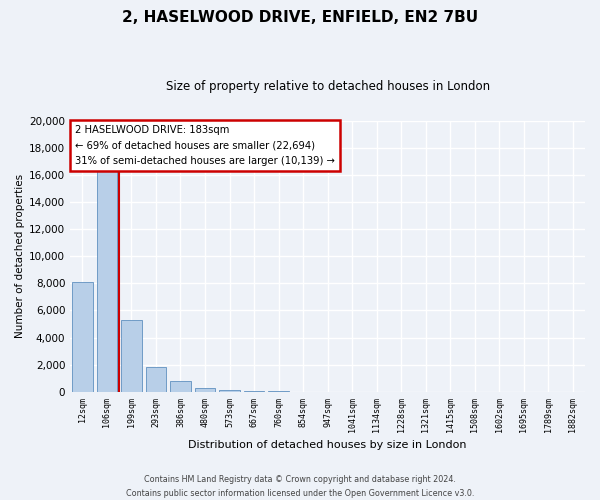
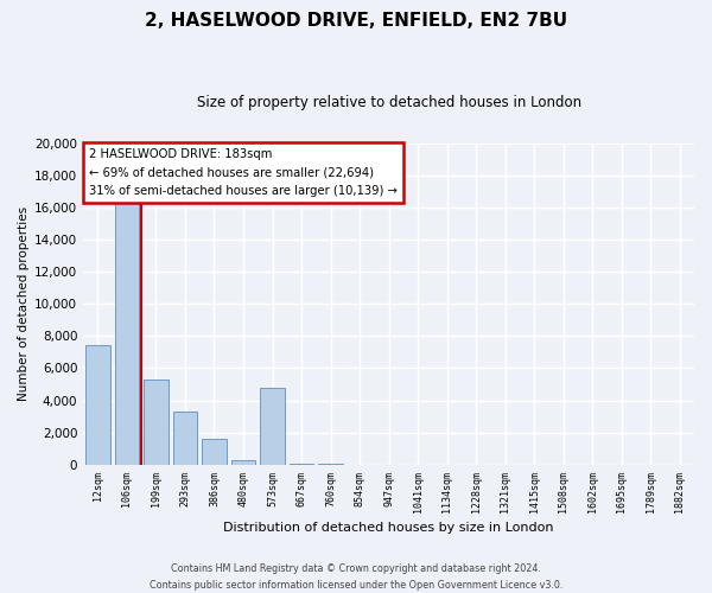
12sqm: 8,100 -> 7,400
293sqm: 1,800 -> 3,300
386sqm: 800 -> 1,600
573sqm: 100 -> 4,800
